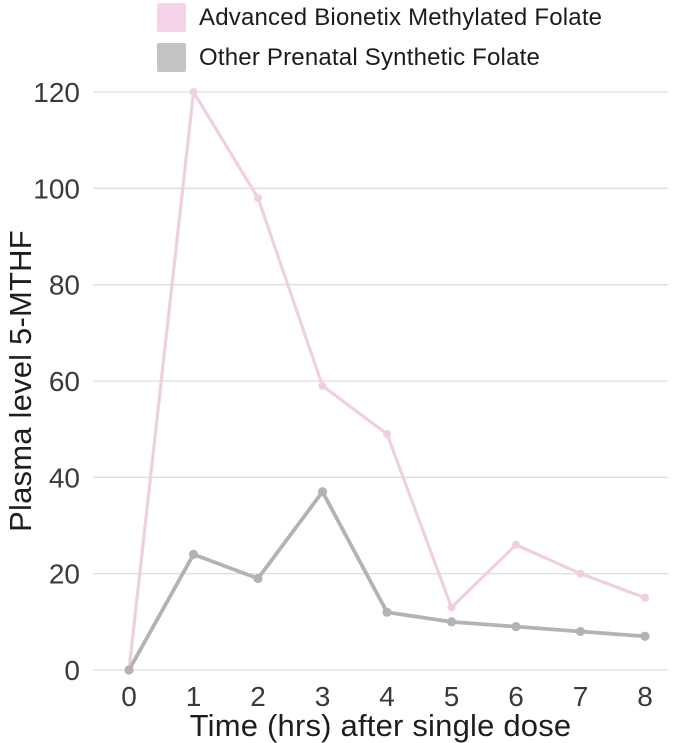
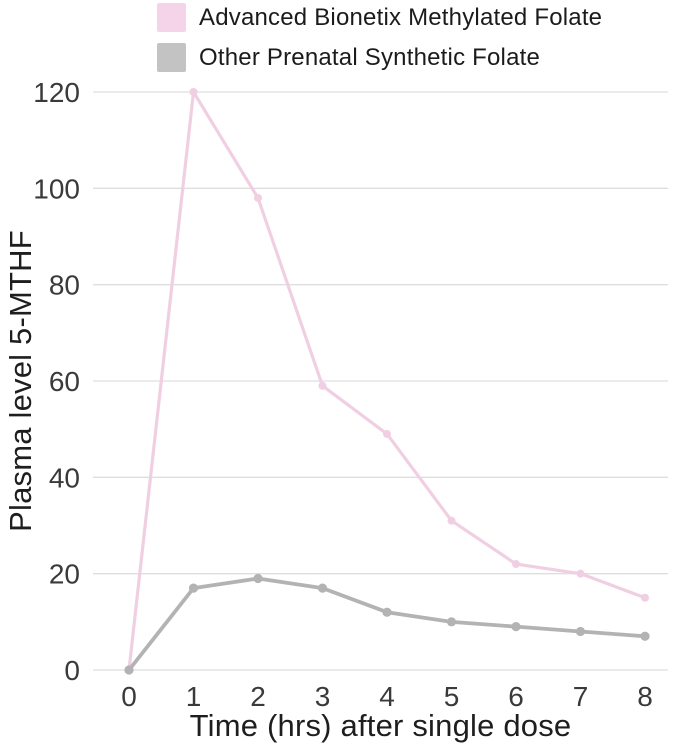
Other Prenatal Synthetic Folate/1: 24 -> 17
Other Prenatal Synthetic Folate/3: 37 -> 17
Advanced Bionetix Methylated Folate/5: 13 -> 31
Advanced Bionetix Methylated Folate/6: 26 -> 22
